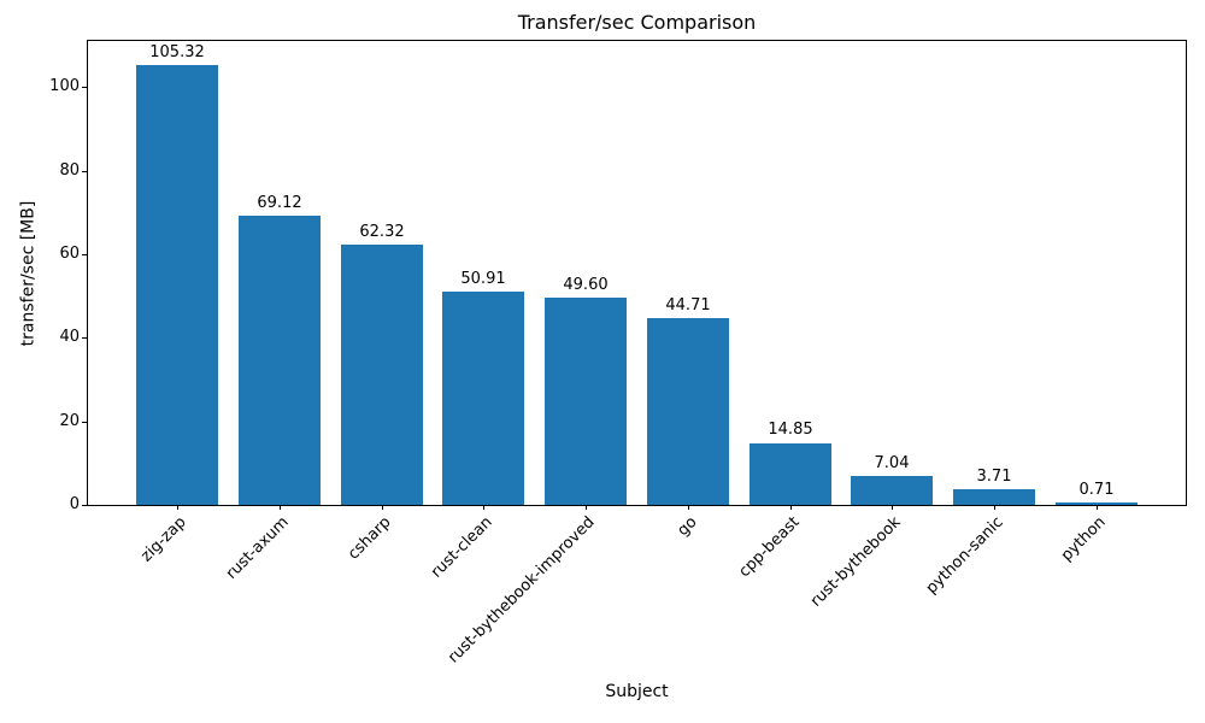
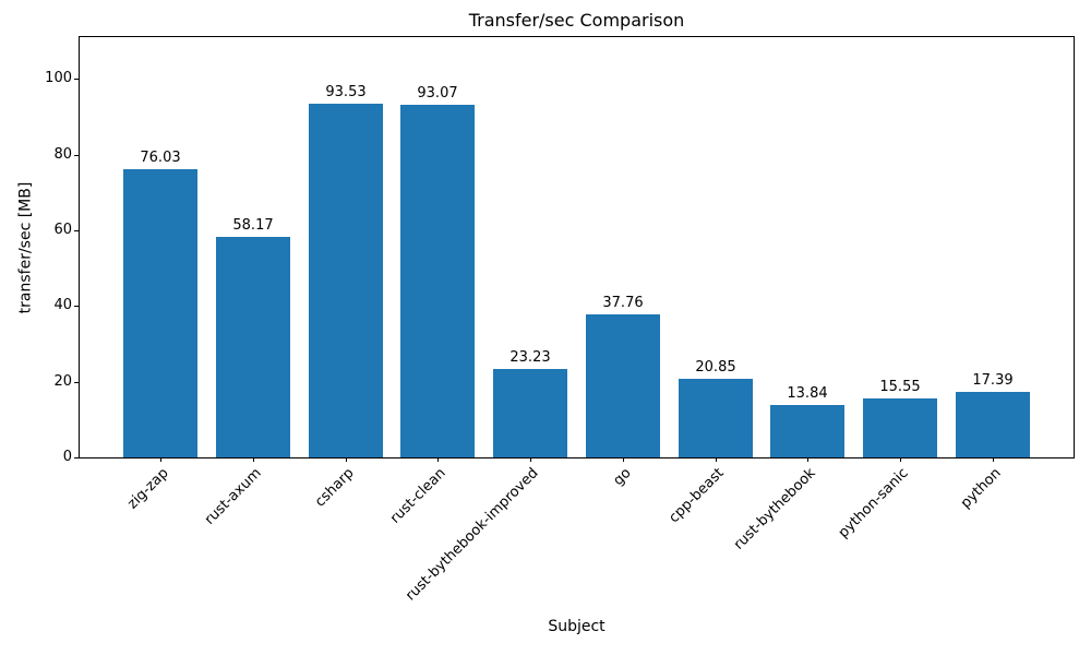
zig-zap: 105.32 -> 76.03
rust-axum: 69.12 -> 58.17
csharp: 62.32 -> 93.53
rust-clean: 50.91 -> 93.07
rust-bythebook-improved: 49.60 -> 23.23
go: 44.71 -> 37.76
cpp-beast: 14.85 -> 20.85
rust-bythebook: 7.04 -> 13.84
python-sanic: 3.71 -> 15.55
python: 0.71 -> 17.39
